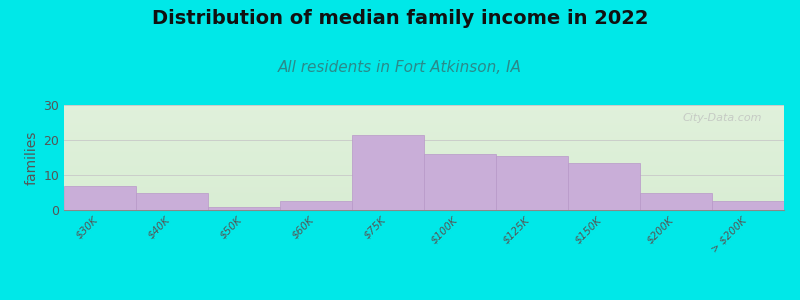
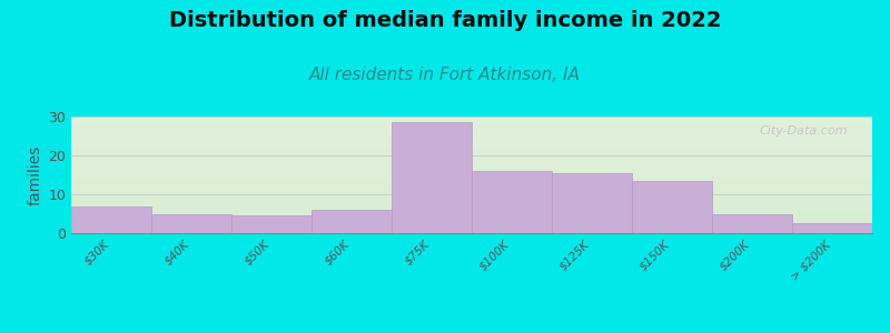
$50K: 1.0 -> 4.5
$60K: 2.5 -> 6.0
$75K: 21.5 -> 28.5
